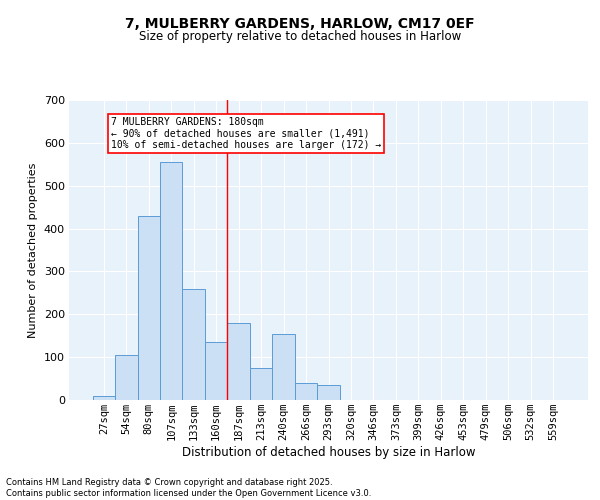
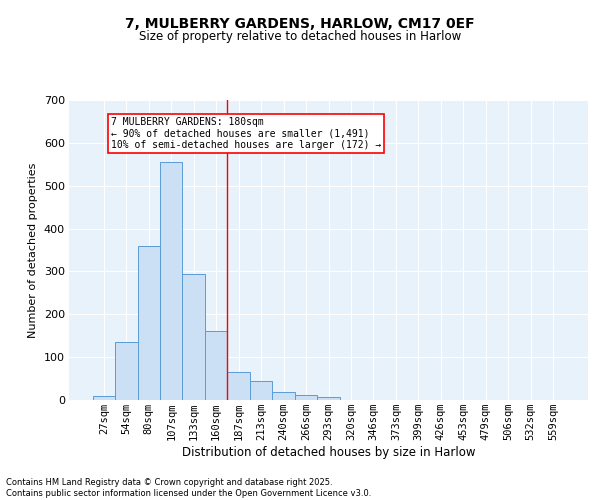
54sqm: 105 -> 135
80sqm: 430 -> 360
133sqm: 260 -> 295
160sqm: 135 -> 160
187sqm: 180 -> 65
213sqm: 75 -> 45
240sqm: 155 -> 18
266sqm: 40 -> 12
293sqm: 35 -> 8
